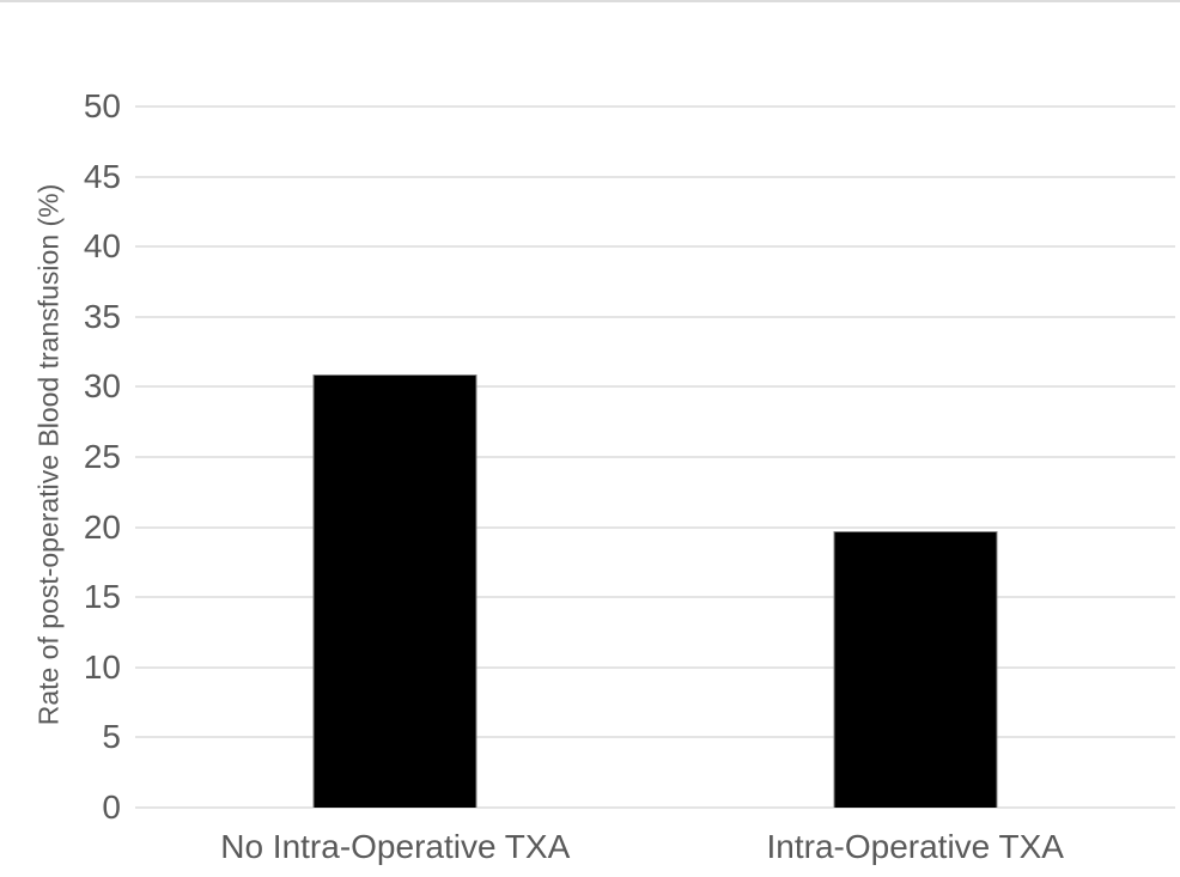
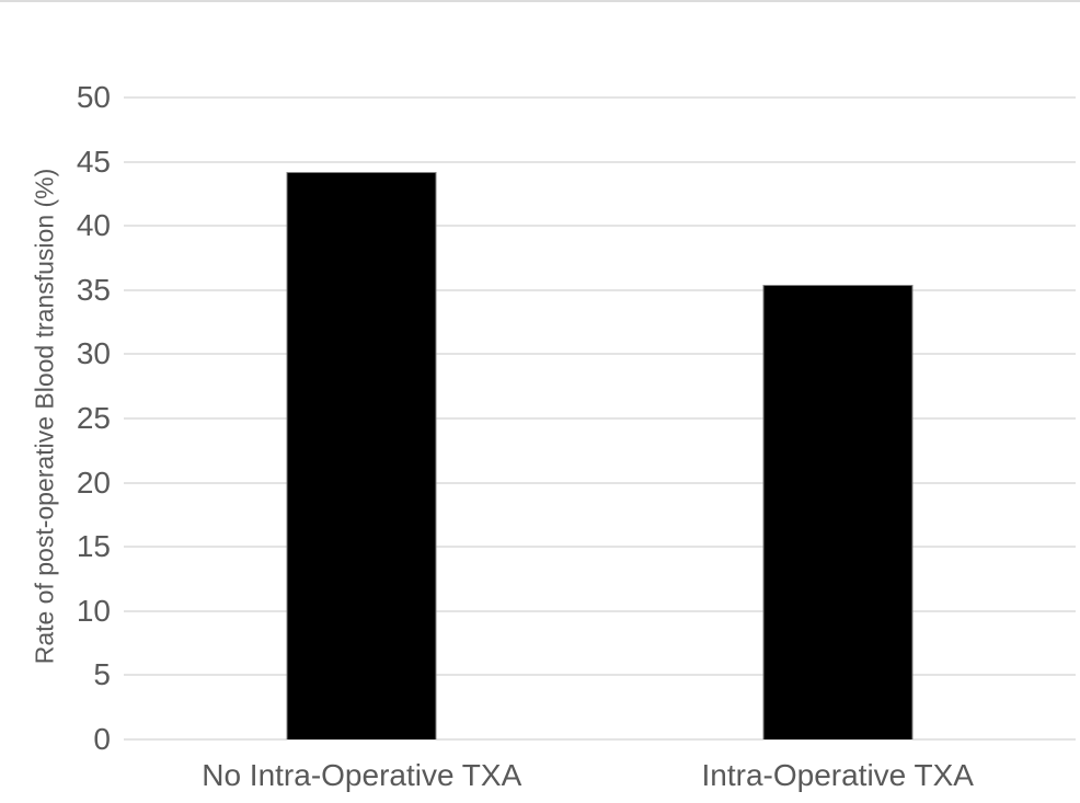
No Intra-Operative TXA: 30.9 -> 44.2
Intra-Operative TXA: 19.7 -> 35.4
